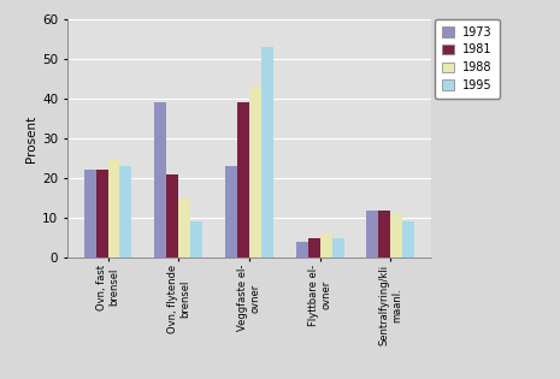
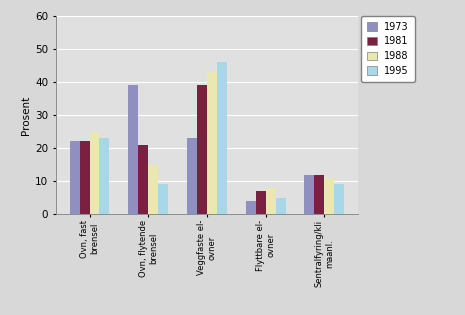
1995/Veggfaste el- ovner: 53 -> 46
1981/Flyttbare el- ovner: 5 -> 7
1988/Flyttbare el- ovner: 6 -> 8
